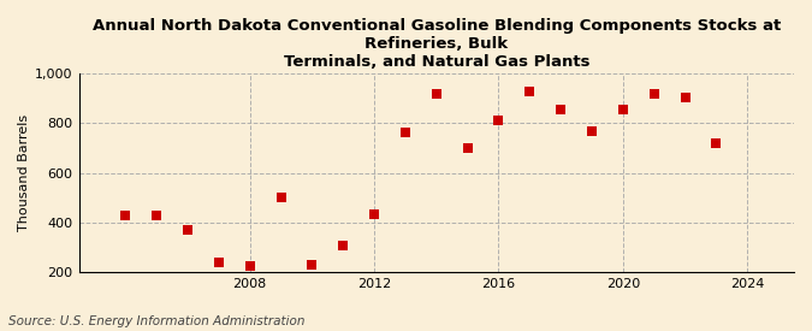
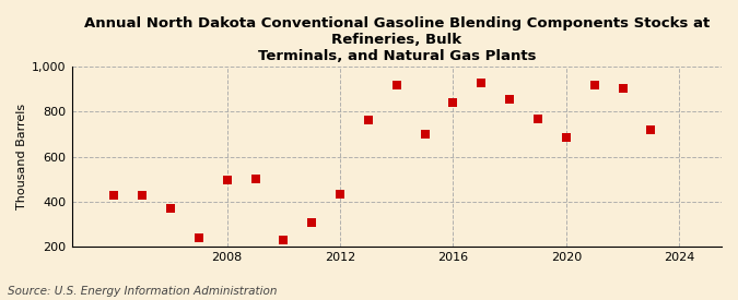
2008: 225 -> 495
2016: 810 -> 840
2020: 855 -> 685
